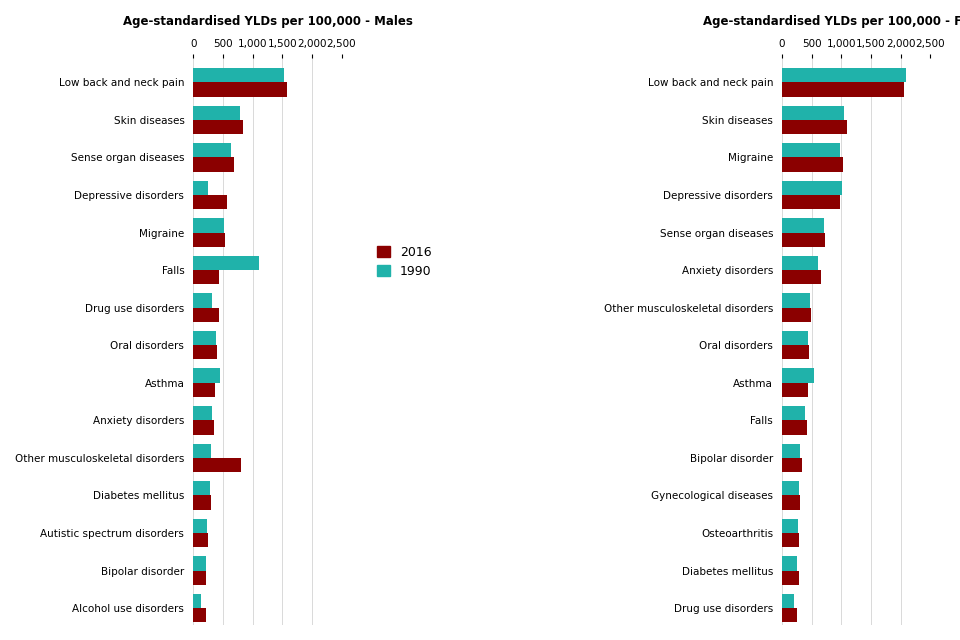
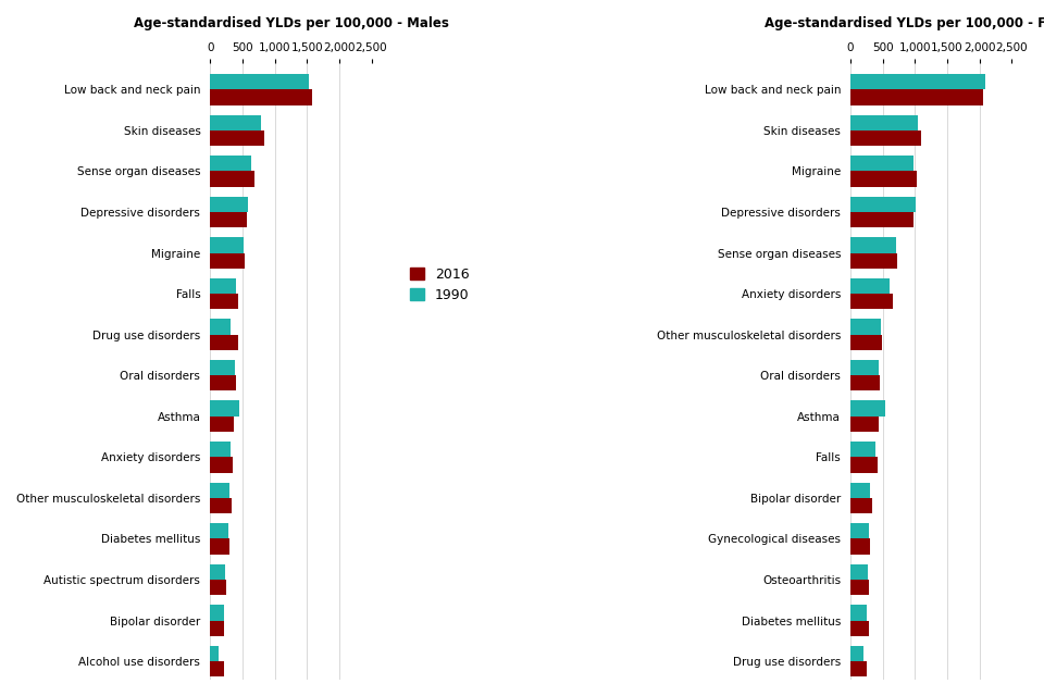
Age-standardised YLDs per 100,000 - Males/1990/Depressive disorders: 240 -> 580
Age-standardised YLDs per 100,000 - Males/1990/Falls: 1,100 -> 400
Age-standardised YLDs per 100,000 - Males/2016/Other musculoskeletal disorders: 800 -> 330
